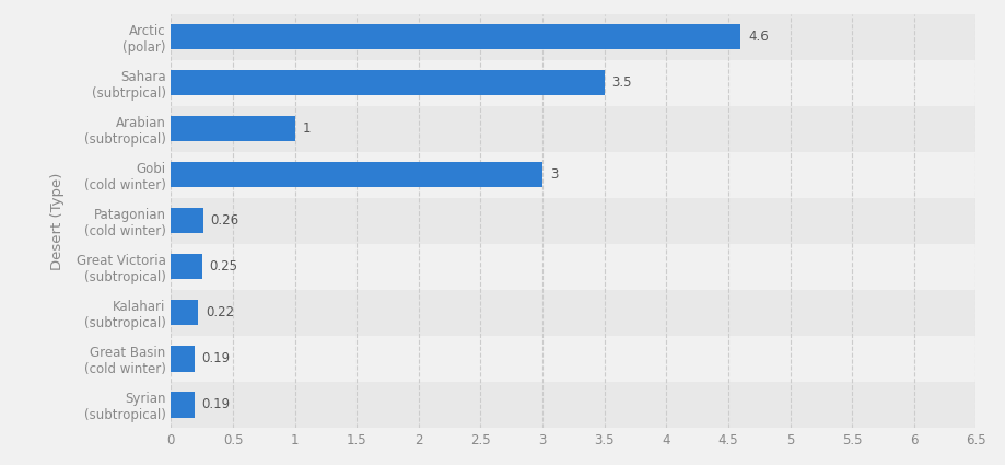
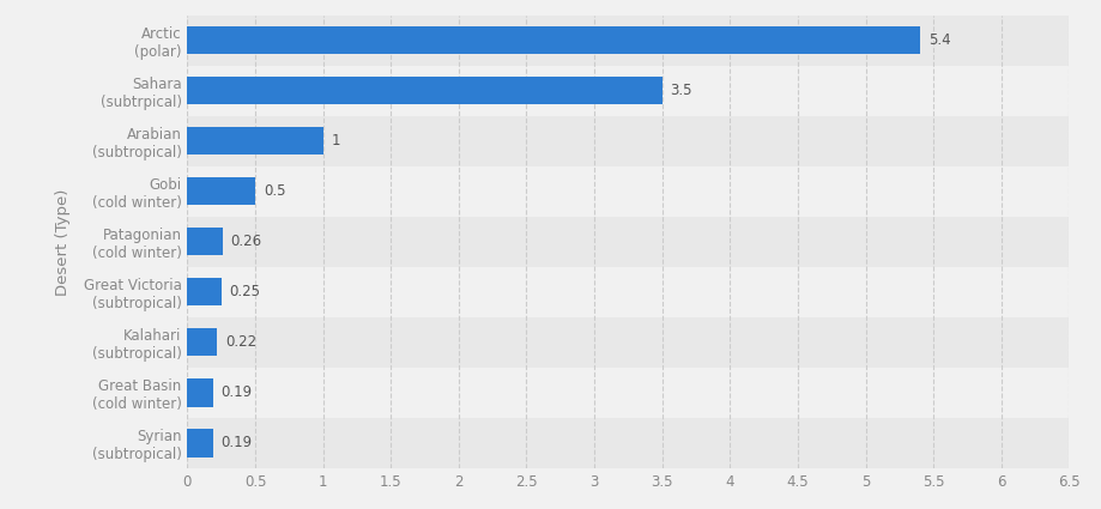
Arctic (polar): 4.6 -> 5.4
Gobi (cold winter): 3 -> 0.5
